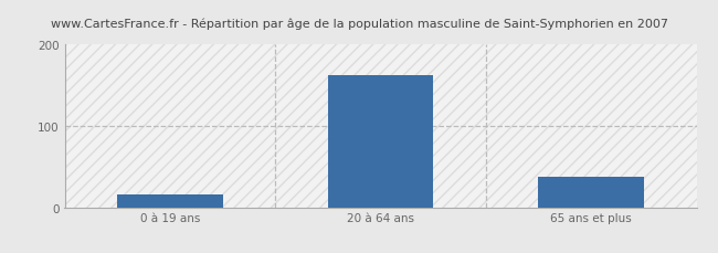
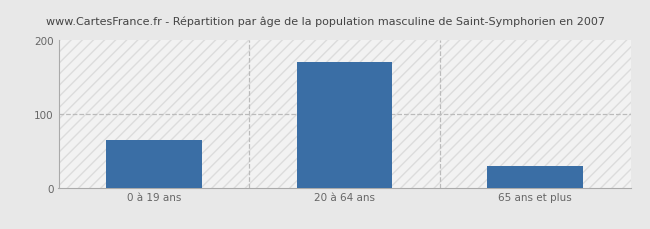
0 à 19 ans: 16 -> 65
20 à 64 ans: 162 -> 170
65 ans et plus: 38 -> 30
